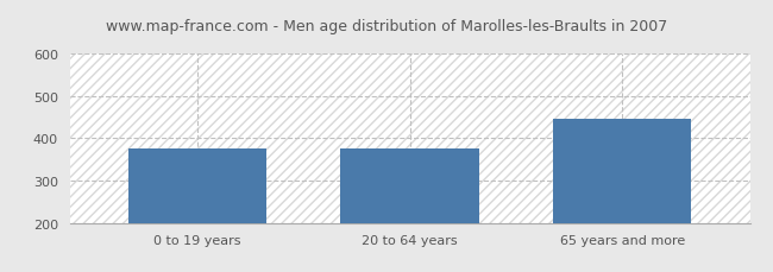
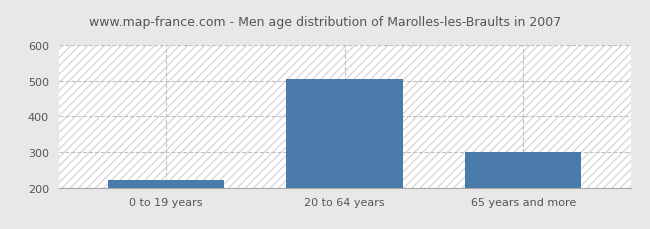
0 to 19 years: 375 -> 222
20 to 64 years: 375 -> 504
65 years and more: 445 -> 301
